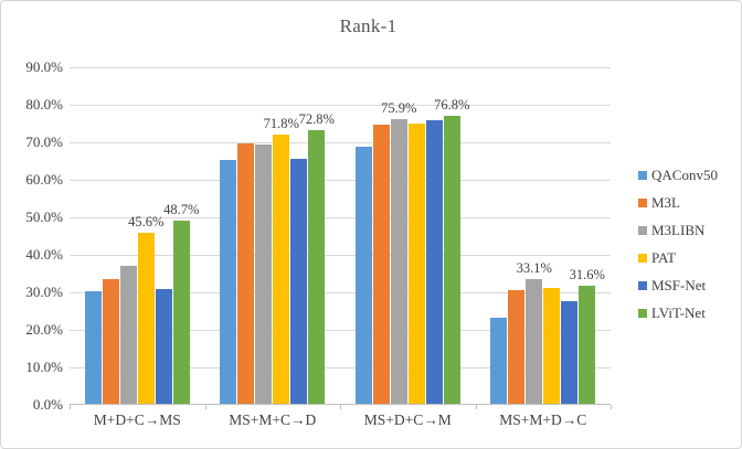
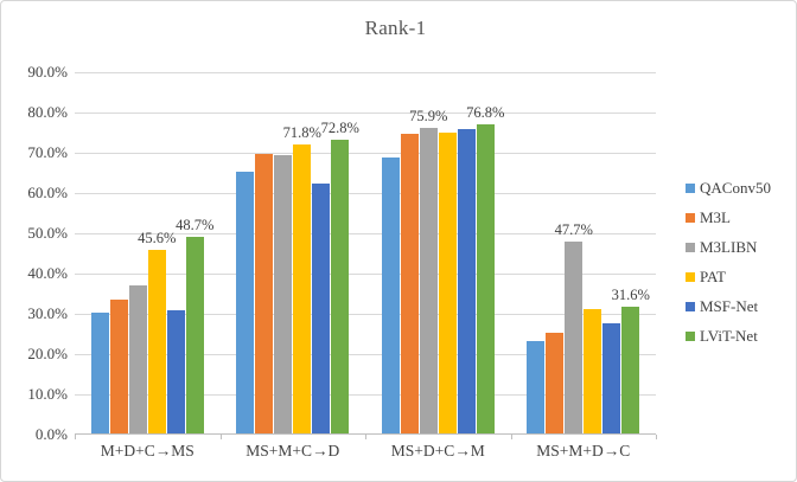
MSF-Net/MS+M+C→D: 65% -> 62%
M3L/MS+M+D→C: 30% -> 25%
M3LIBN/MS+M+D→C: 33.1% -> 47.7%
